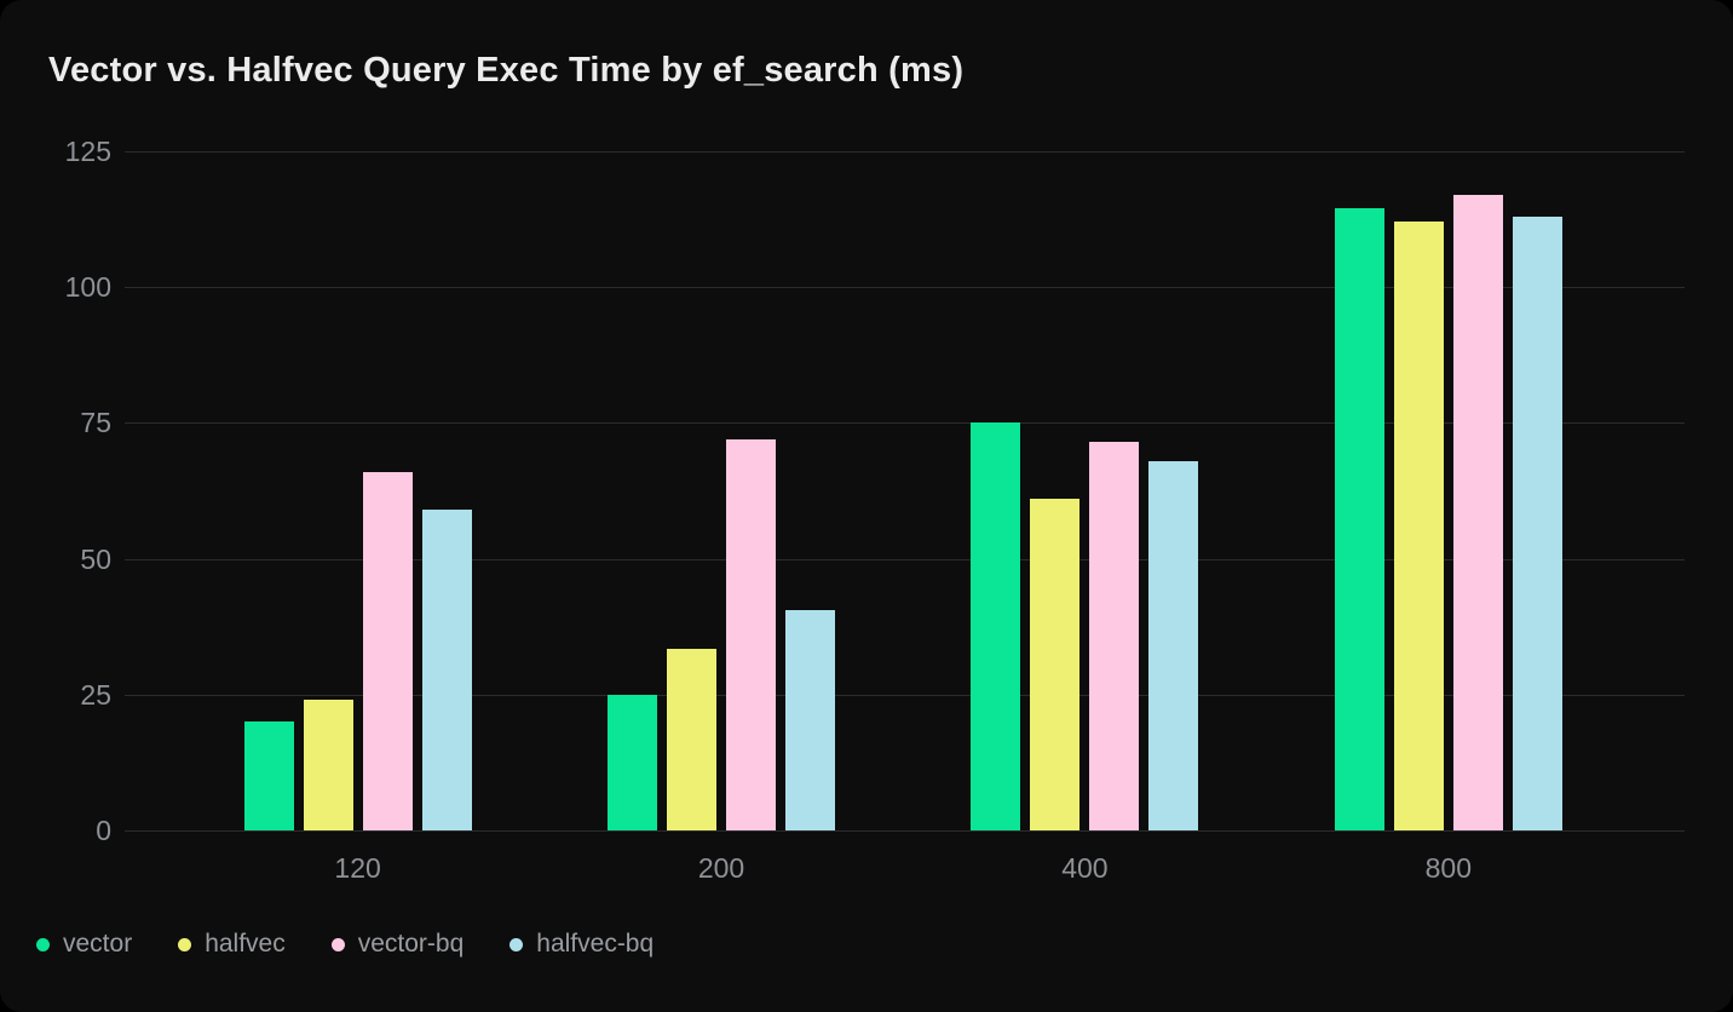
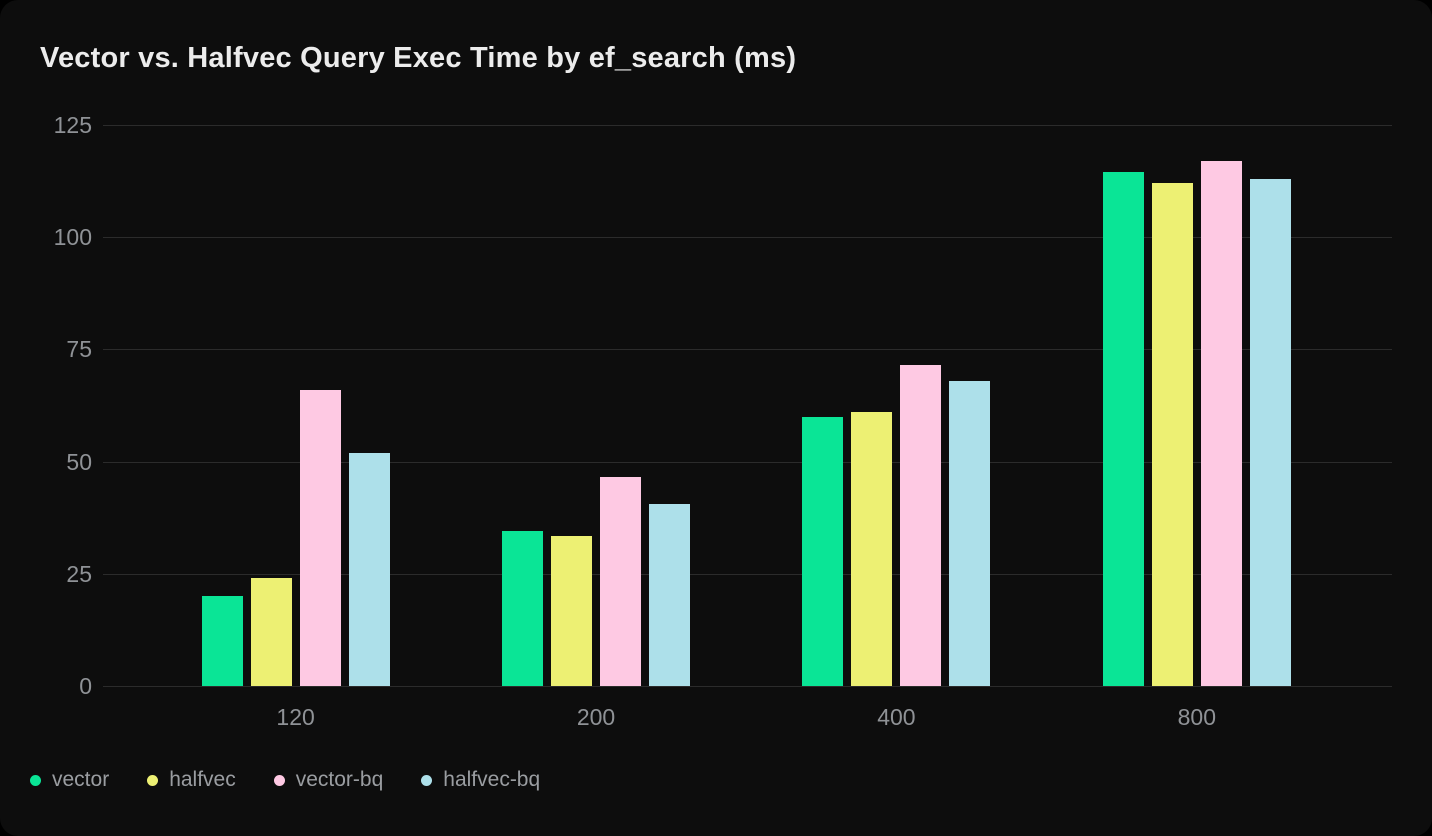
halfvec-bq/120: 59 -> 52
vector/200: 25 -> 34
vector-bq/200: 72 -> 46
vector/400: 75 -> 60
